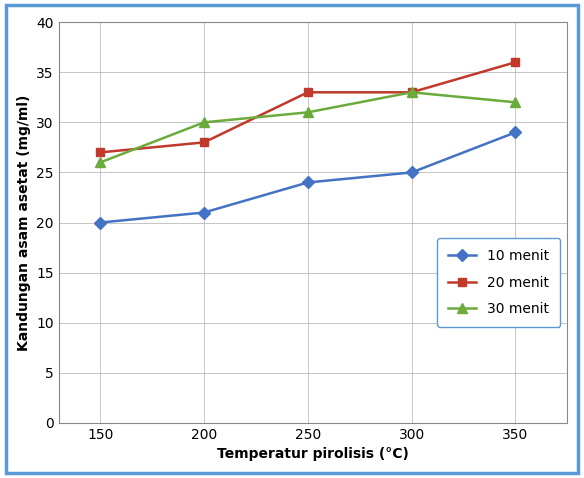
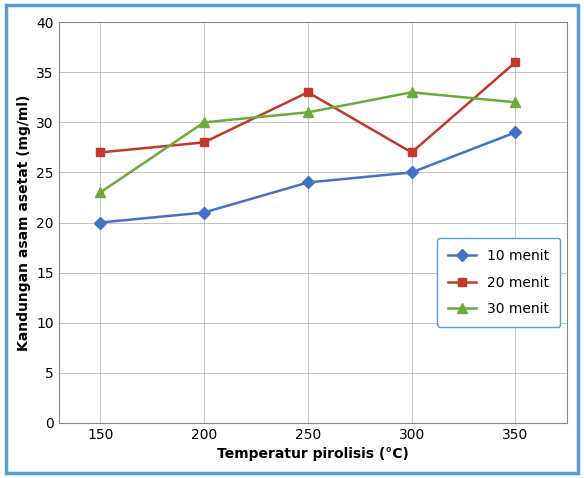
30 menit/150: 26 -> 23
20 menit/300: 33 -> 27
